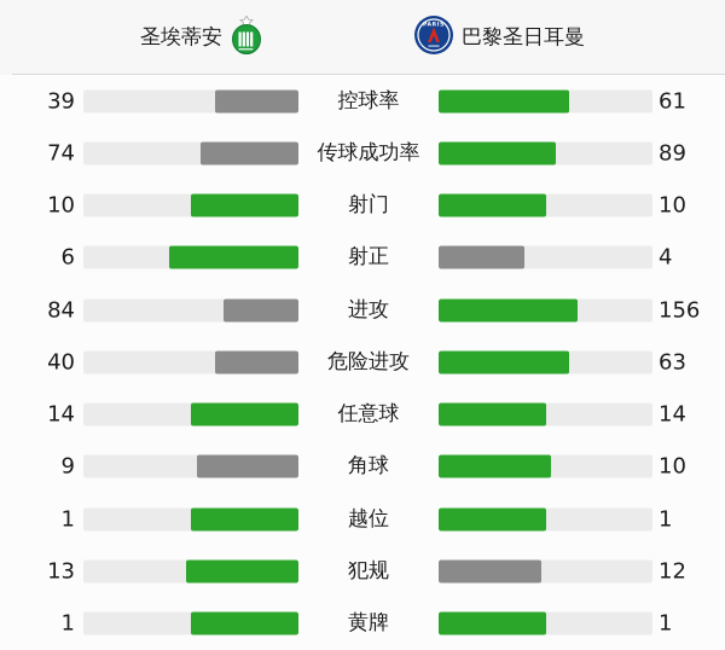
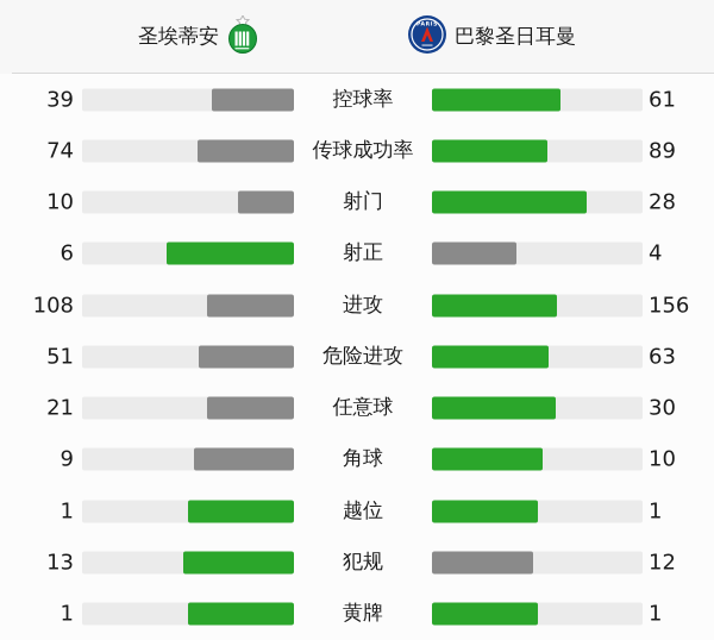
巴黎圣日耳曼/射门: 10 -> 28
圣埃蒂安/进攻: 84 -> 108
圣埃蒂安/危险进攻: 40 -> 51
圣埃蒂安/任意球: 14 -> 21
巴黎圣日耳曼/任意球: 14 -> 30
